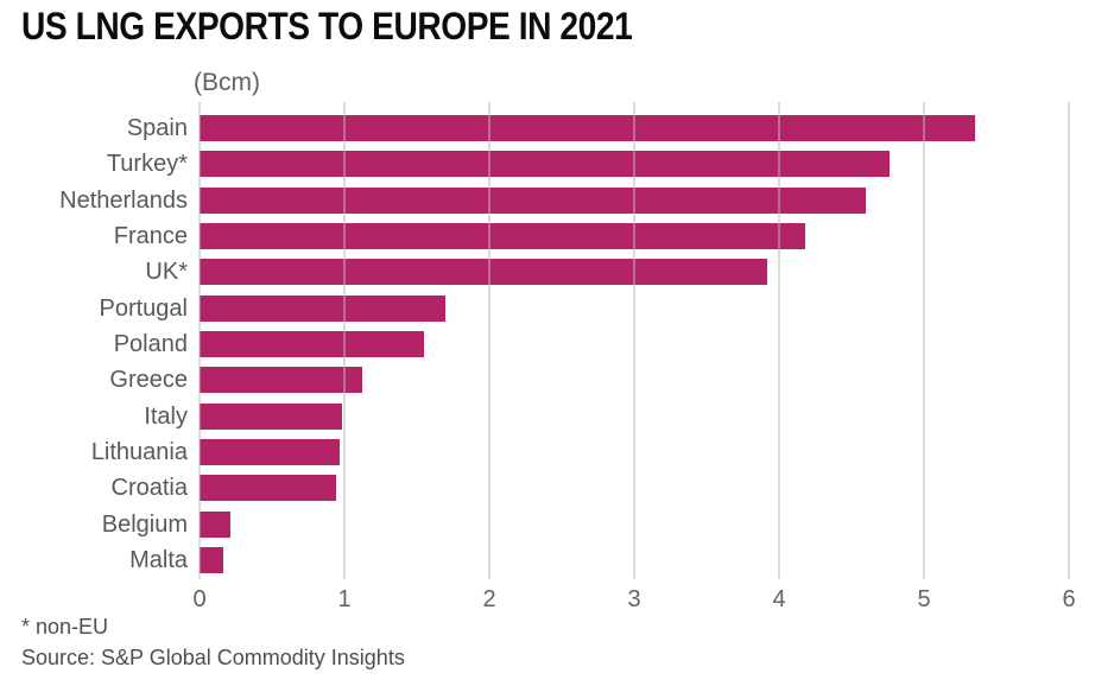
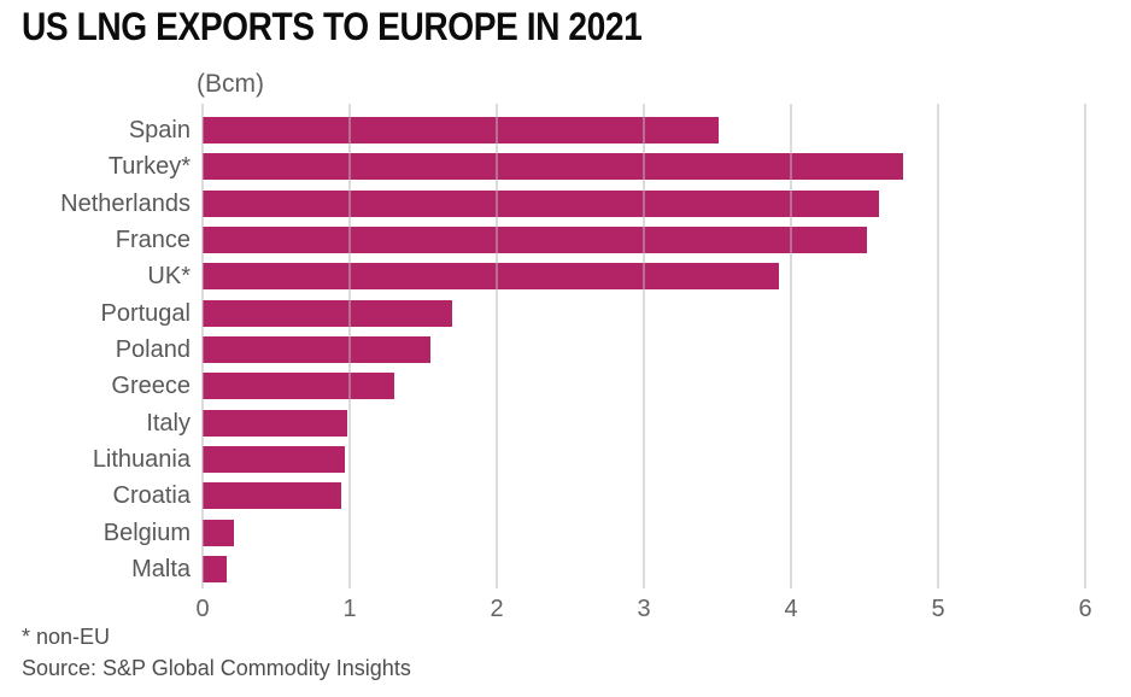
Spain: 5.35 -> 3.51
France: 4.18 -> 4.52
Greece: 1.12 -> 1.30
